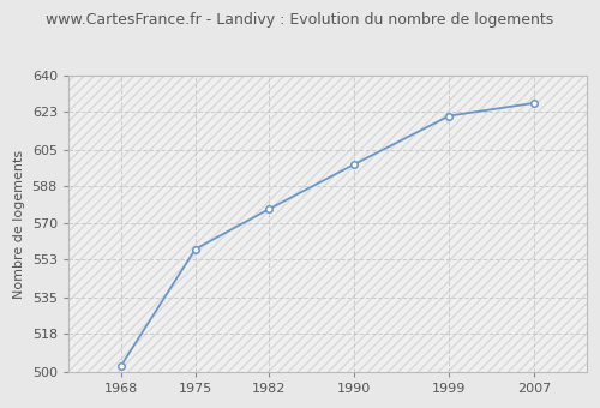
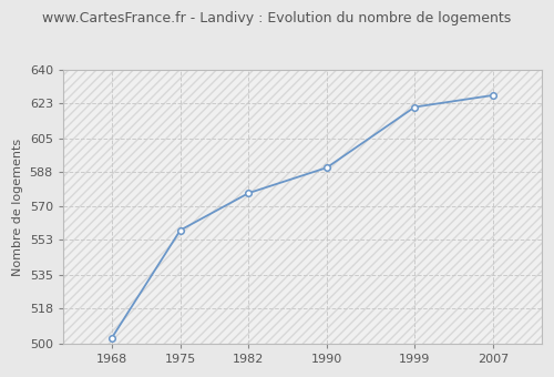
1990: 598 -> 590
